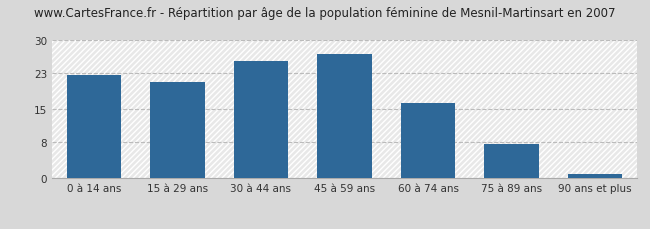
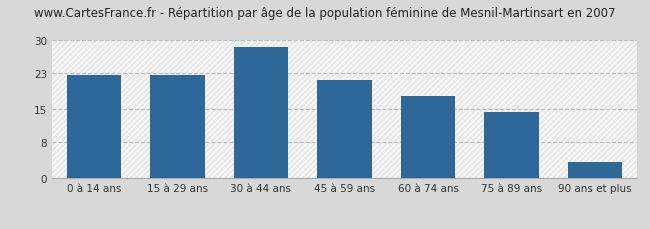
15 à 29 ans: 21.0 -> 22.5
30 à 44 ans: 25.5 -> 28.5
45 à 59 ans: 27.0 -> 21.5
60 à 74 ans: 16.5 -> 18.0
75 à 89 ans: 7.5 -> 14.5
90 ans et plus: 1.0 -> 3.5
